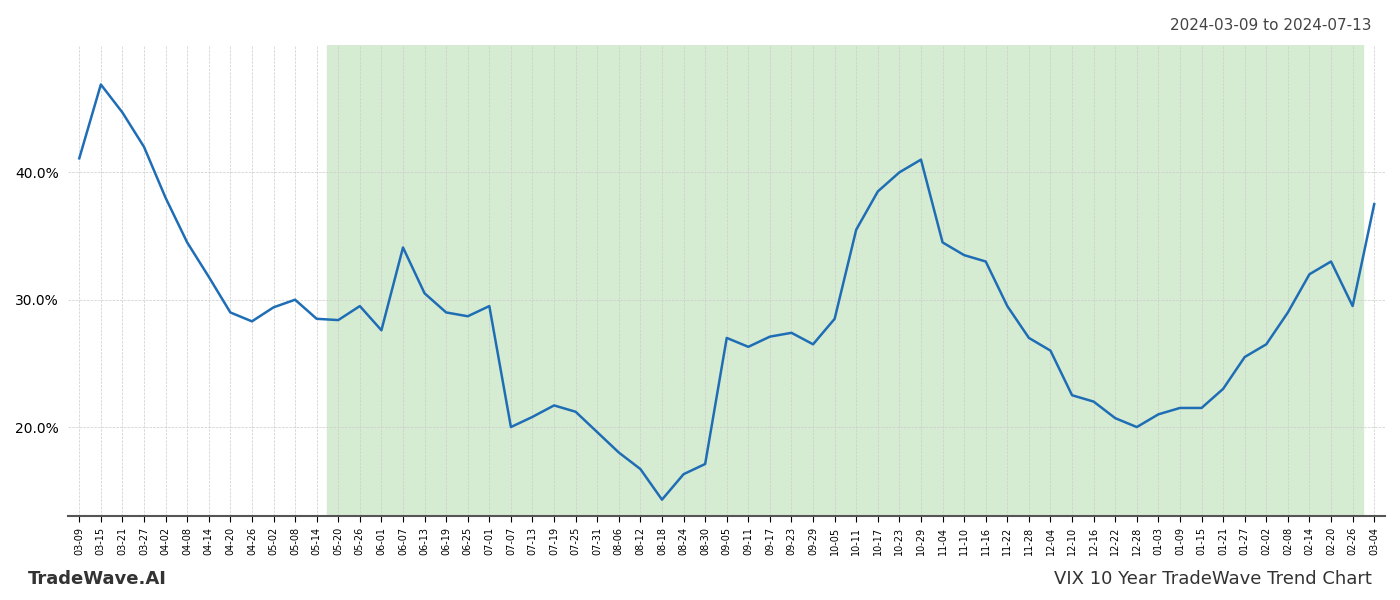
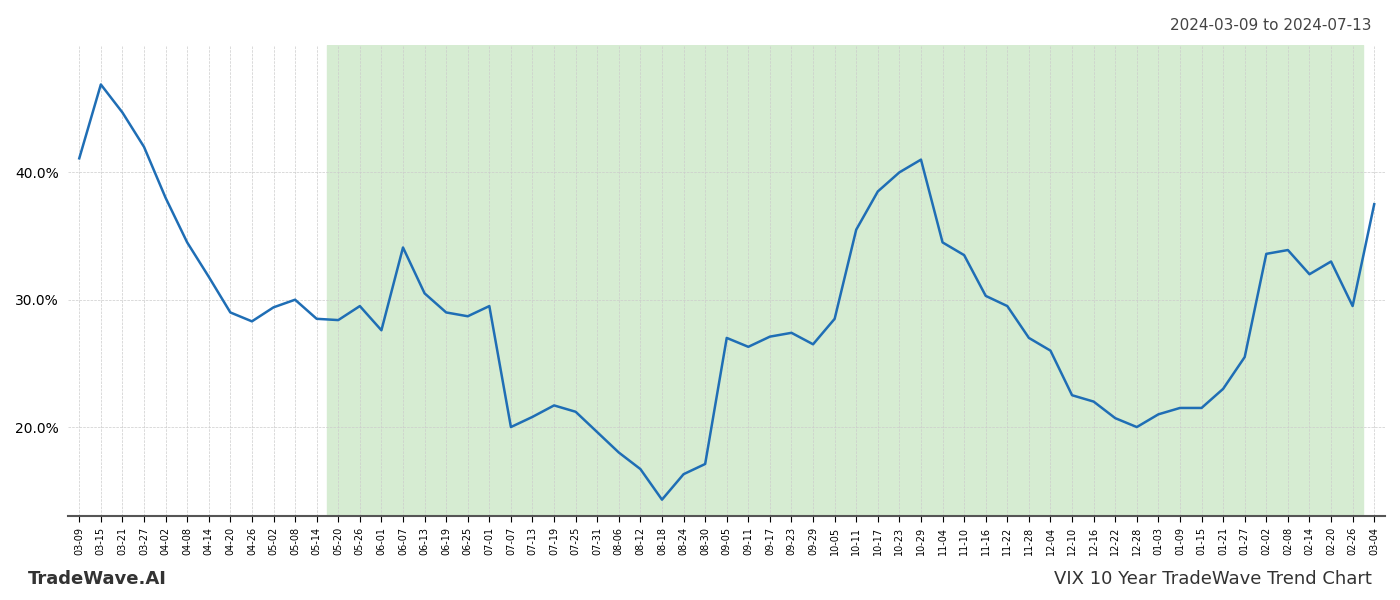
11-16: 33.0% -> 30.3%
02-02: 26.5% -> 33.6%
02-08: 29.0% -> 33.9%
